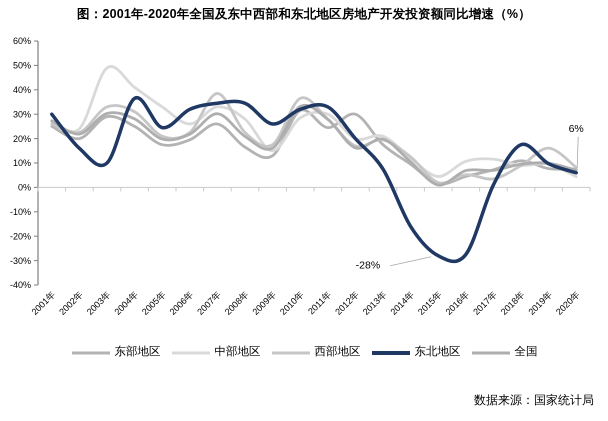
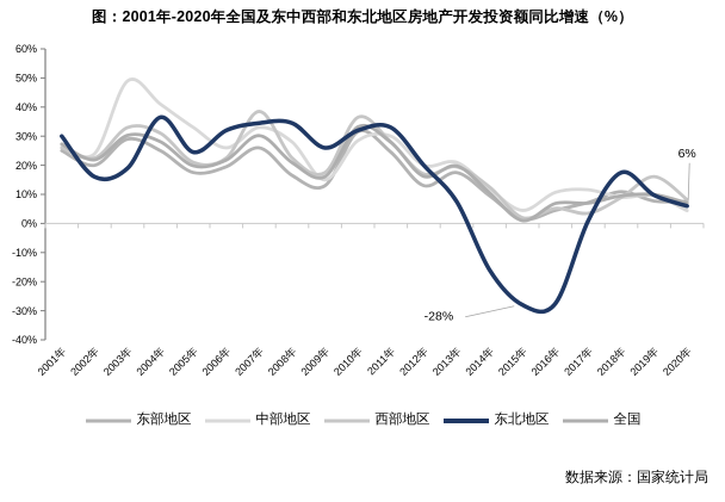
东北地区/2003年: 10% -> 19%
东部地区/2012年: 30% -> 13%
